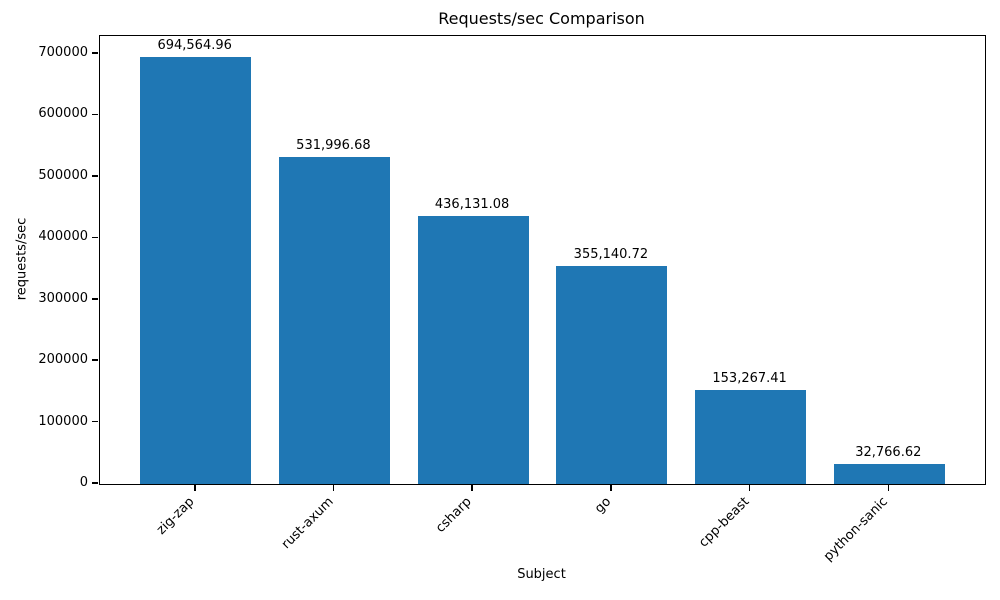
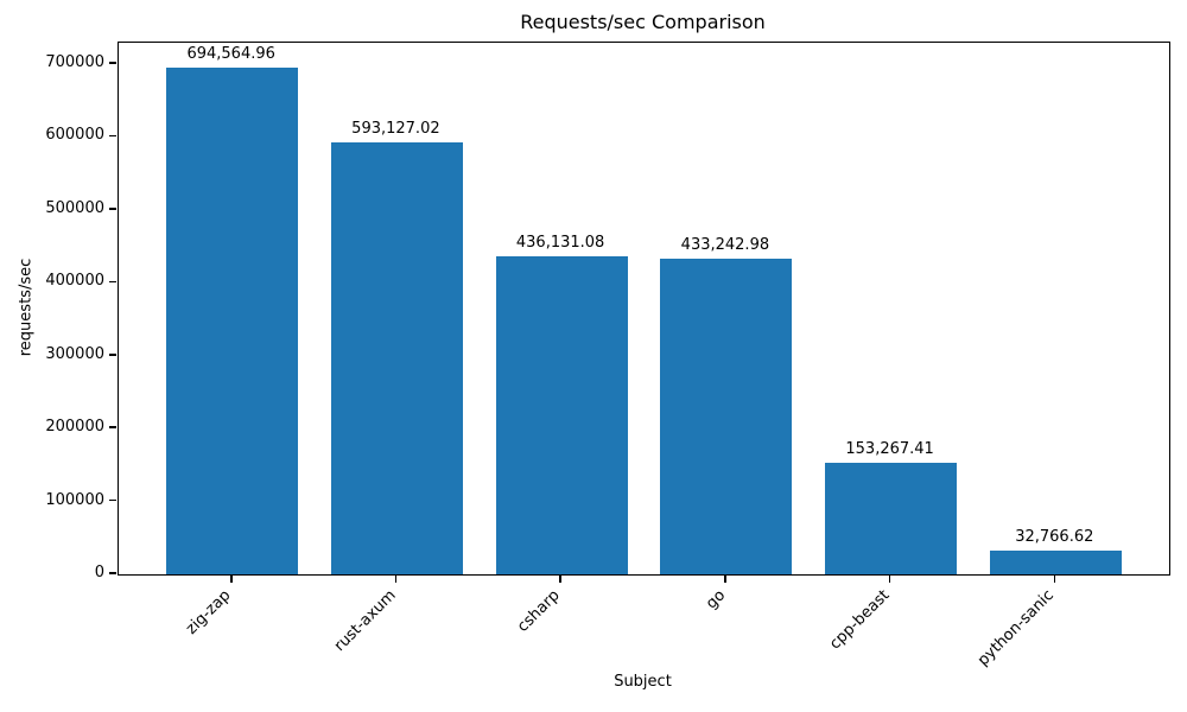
rust-axum: 531,996.68 -> 593,127.02
go: 355,140.72 -> 433,242.98
